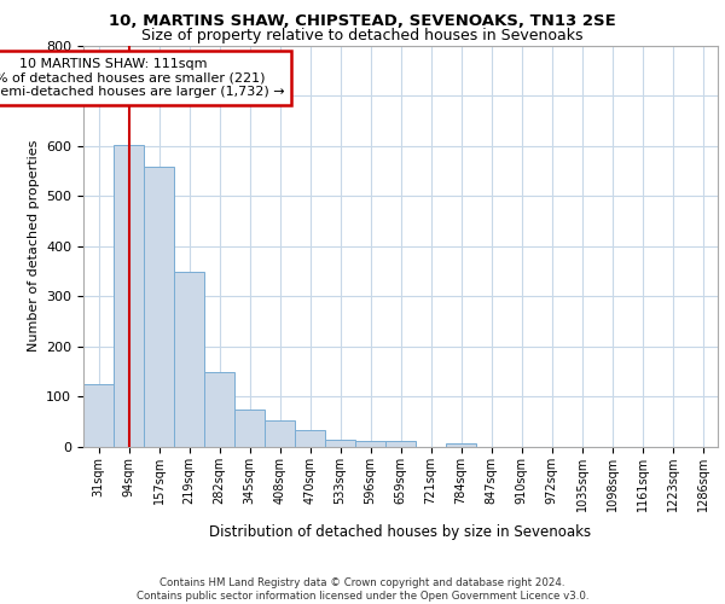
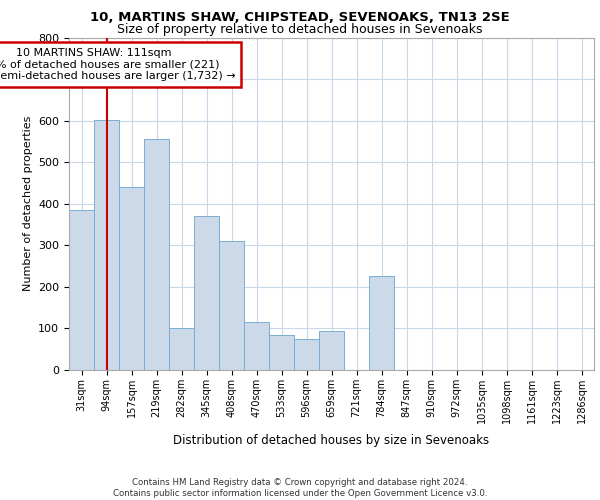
31sqm: 125 -> 385
157sqm: 557 -> 440
219sqm: 348 -> 555
282sqm: 150 -> 100
345sqm: 75 -> 370
408sqm: 52 -> 310
470sqm: 33 -> 115
533sqm: 15 -> 85
596sqm: 13 -> 75
659sqm: 12 -> 95
784sqm: 8 -> 225
